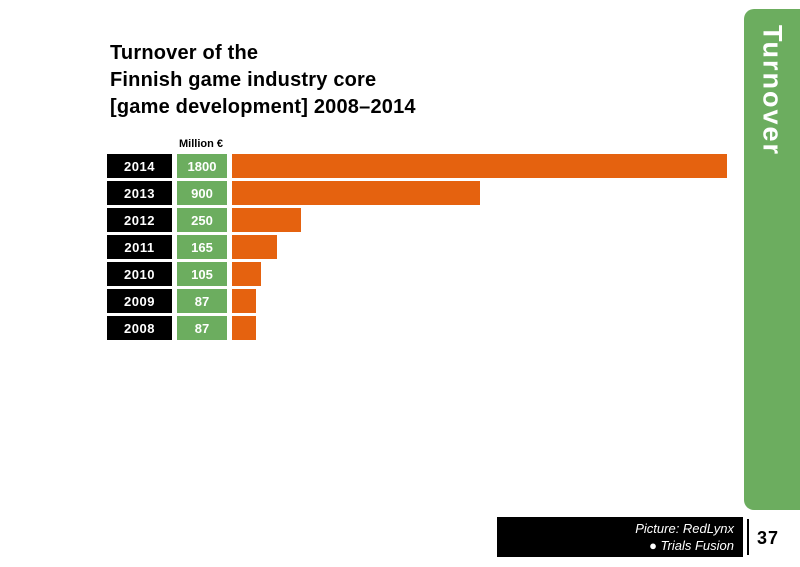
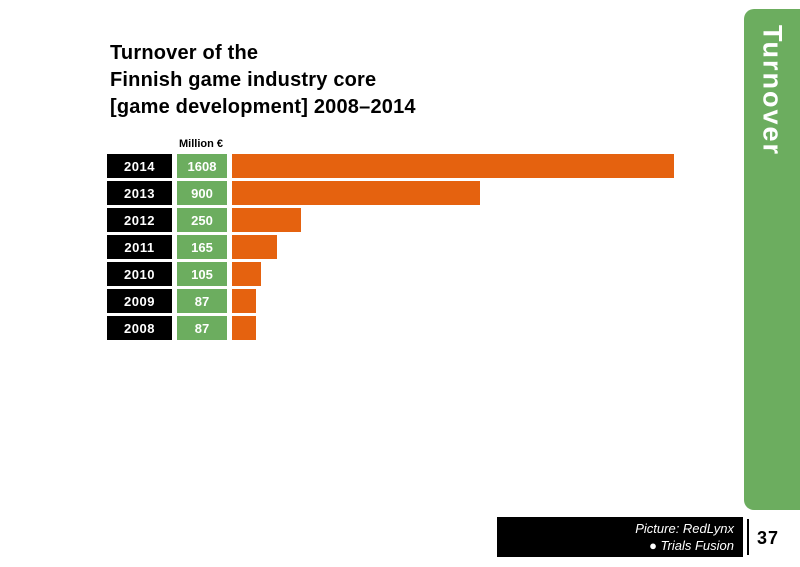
2014: 1800 -> 1608
